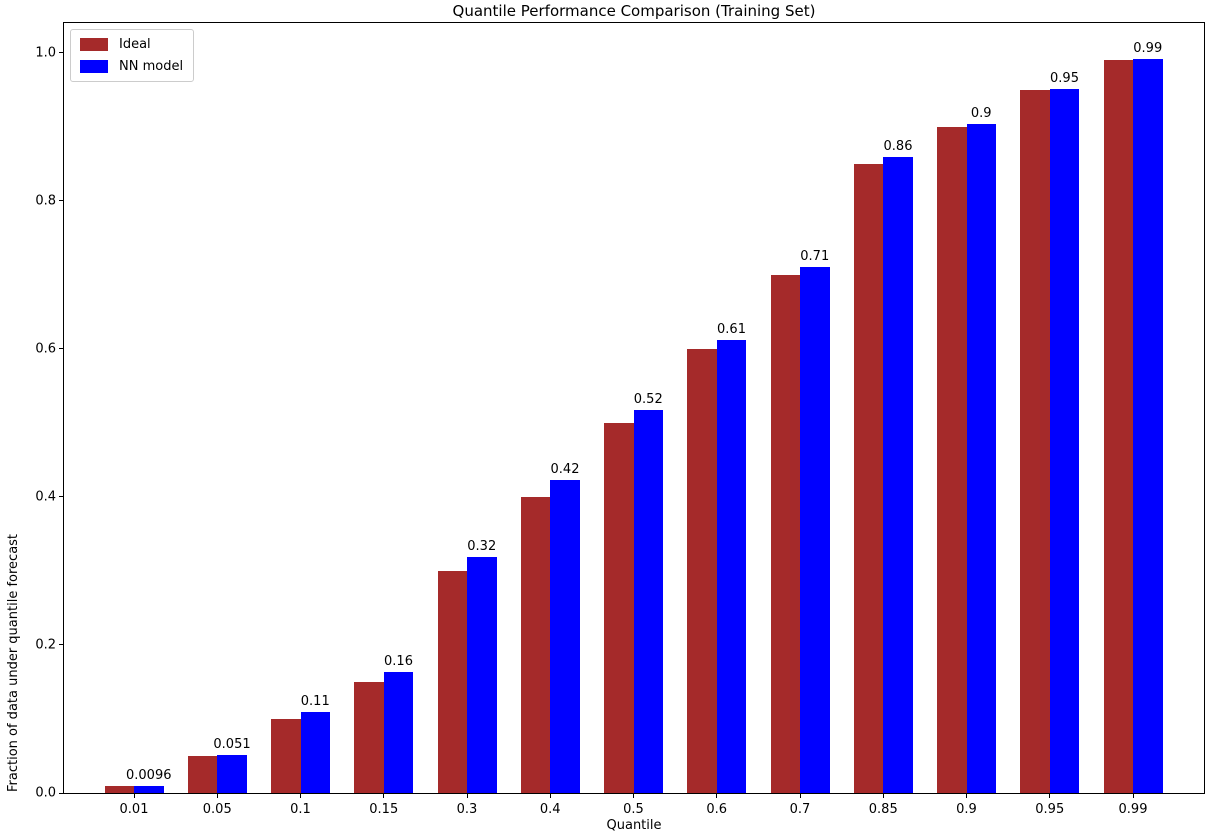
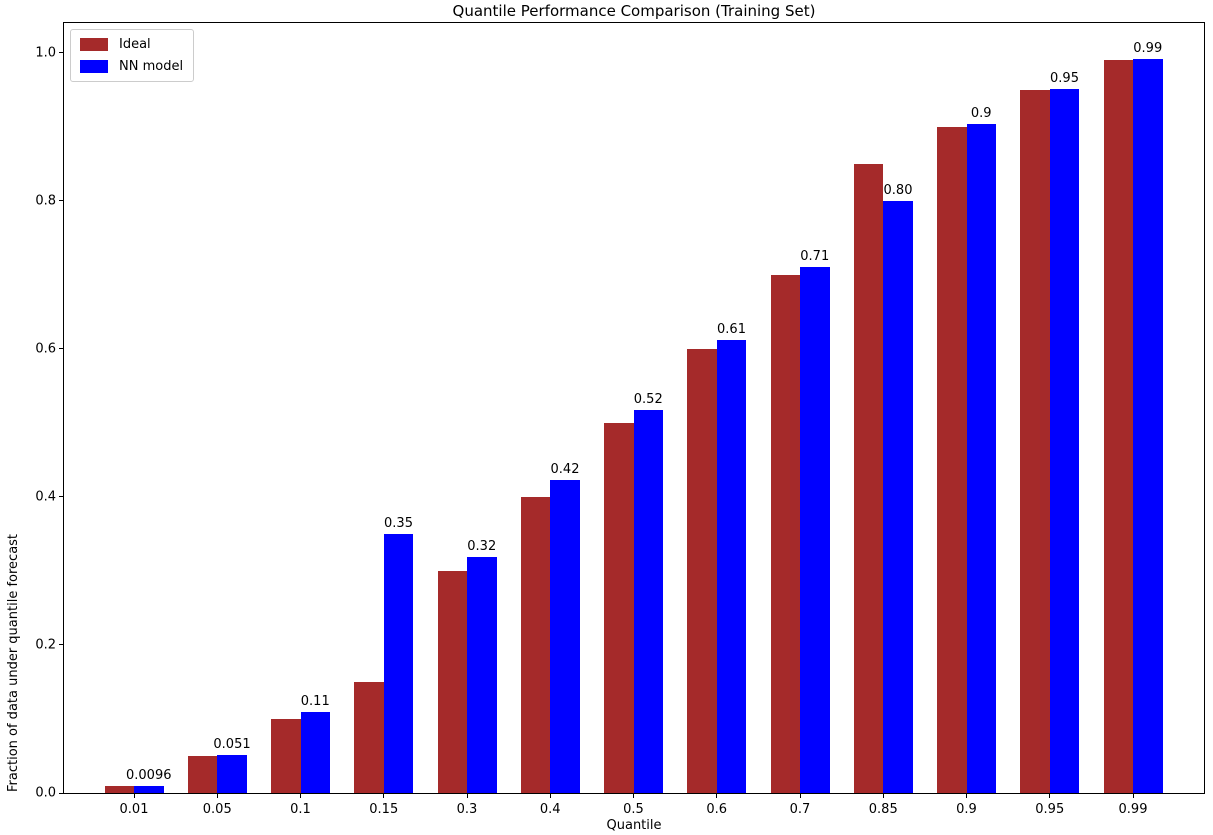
NN model/0.15: 0.16 -> 0.35
NN model/0.85: 0.86 -> 0.80
